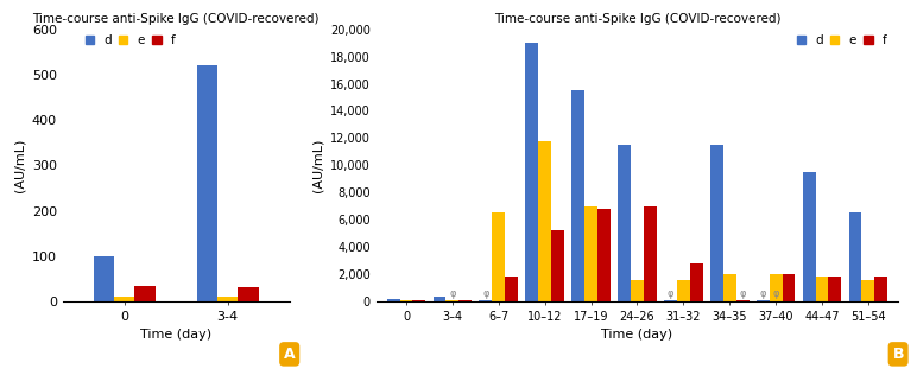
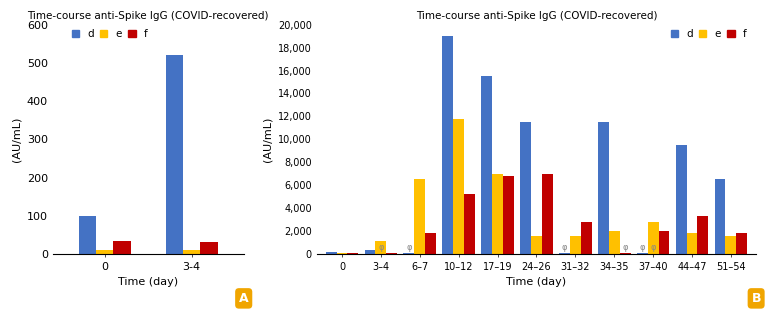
e/3–4: 0 -> 1,100
e/37–40: 2,000 -> 2,800
f/44–47: 1,800 -> 3,300
